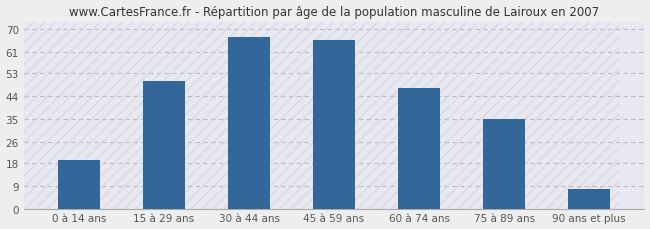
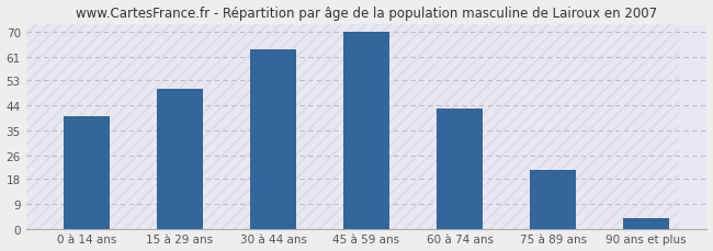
0 à 14 ans: 19 -> 40
30 à 44 ans: 67 -> 64
45 à 59 ans: 66 -> 70
60 à 74 ans: 47 -> 43
75 à 89 ans: 35 -> 21
90 ans et plus: 8 -> 4
